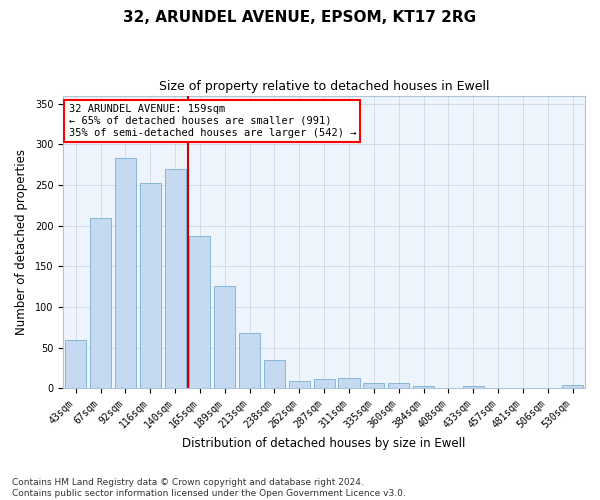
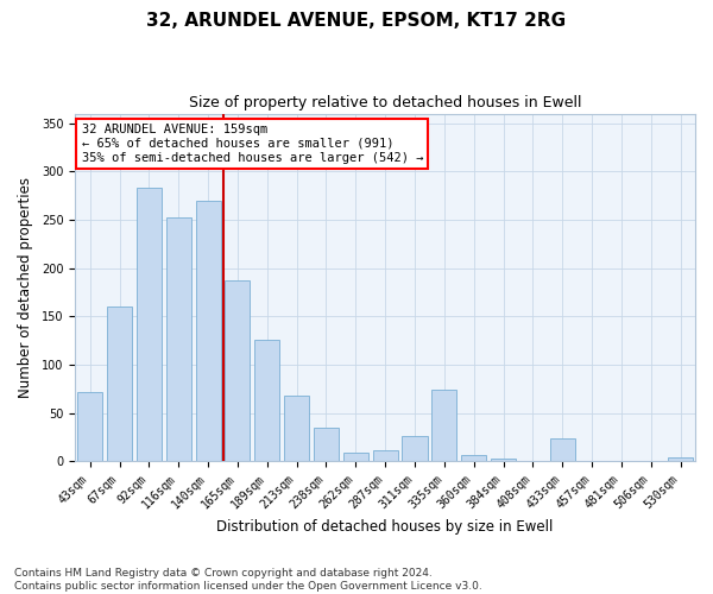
43sqm: 60 -> 72
67sqm: 210 -> 160
311sqm: 13 -> 26
335sqm: 7 -> 74
433sqm: 3 -> 24
